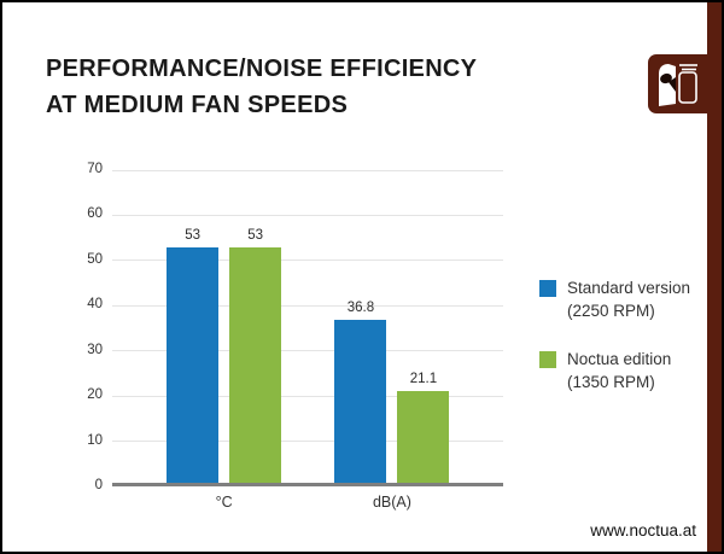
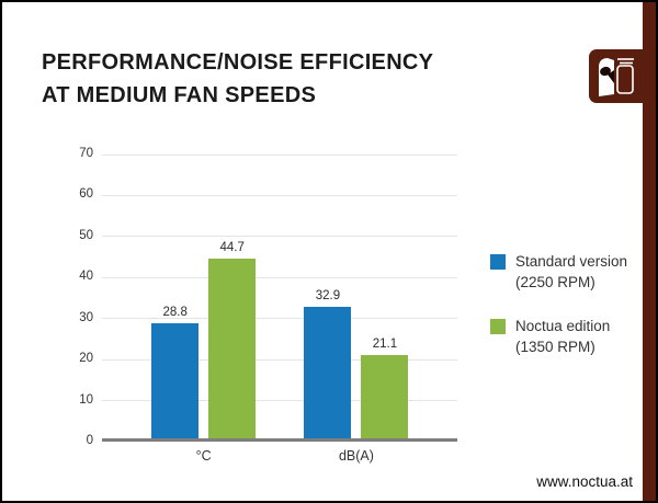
Standard version (2250 RPM)/°C: 53 -> 28.8
Noctua edition (1350 RPM)/°C: 53 -> 44.7
Standard version (2250 RPM)/dB(A): 36.8 -> 32.9
